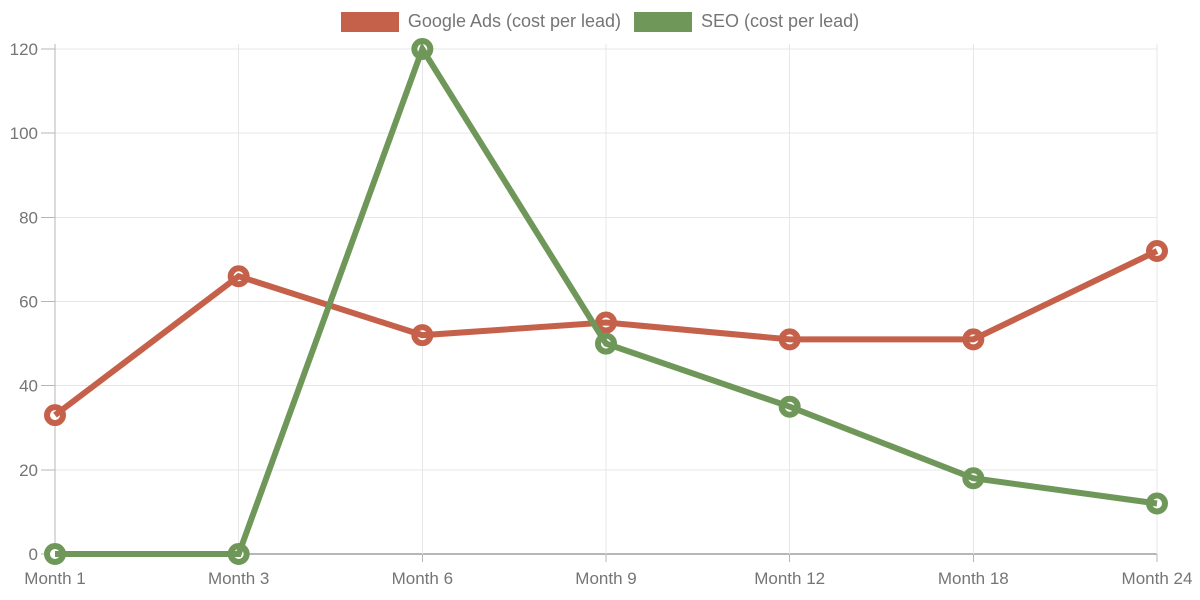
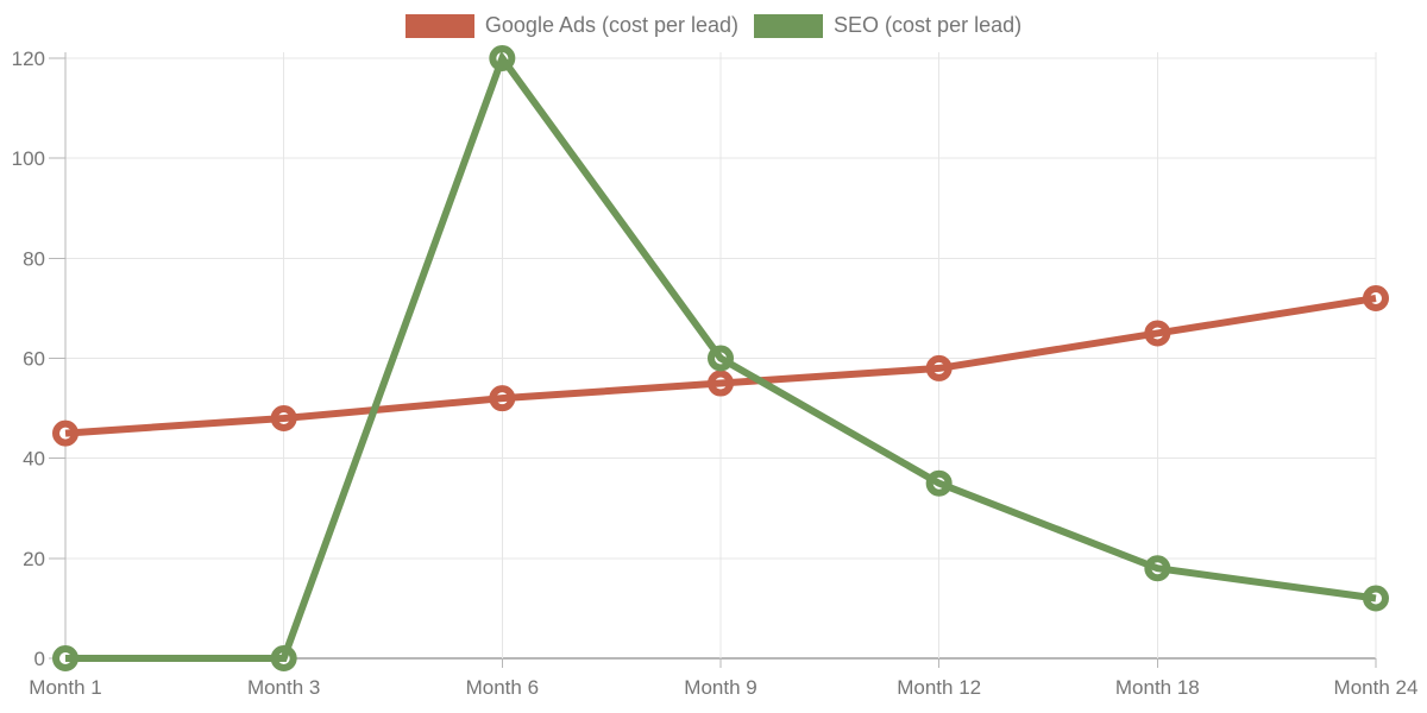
Google Ads (cost per lead)/Month 1: 33 -> 45
Google Ads (cost per lead)/Month 3: 66 -> 48
SEO (cost per lead)/Month 9: 50 -> 60
Google Ads (cost per lead)/Month 12: 51 -> 58
Google Ads (cost per lead)/Month 18: 51 -> 65
